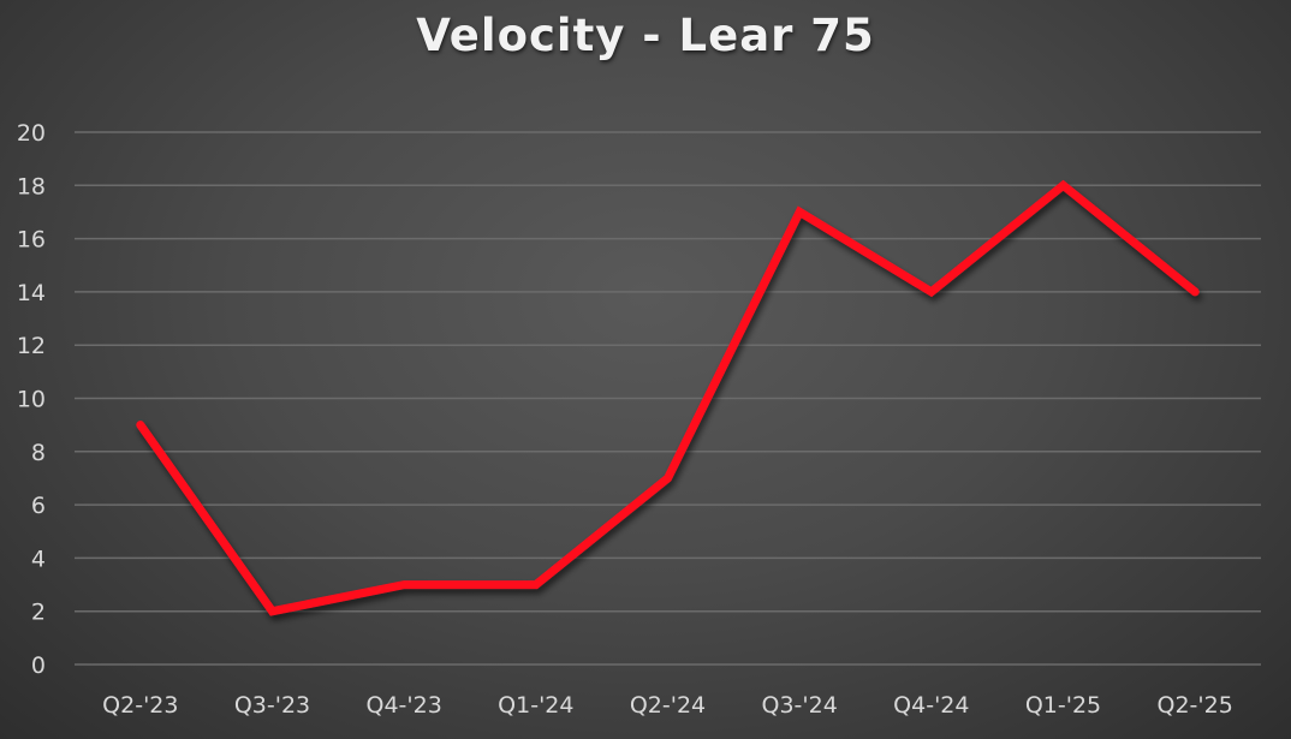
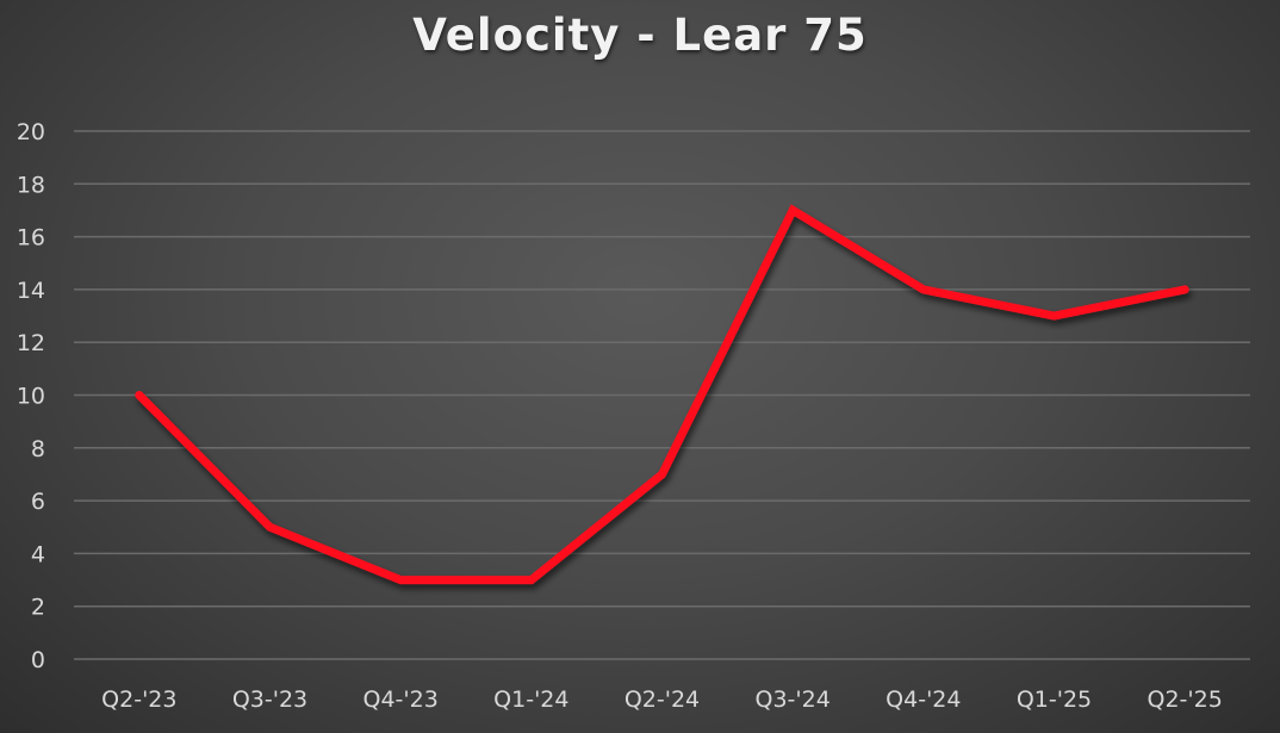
Q2-'23: 9 -> 10
Q3-'23: 2 -> 5
Q1-'25: 18 -> 13
